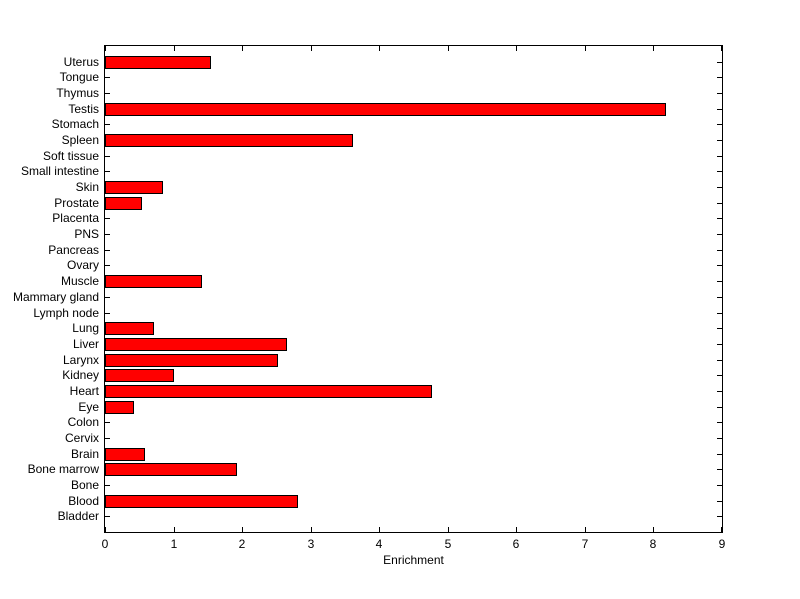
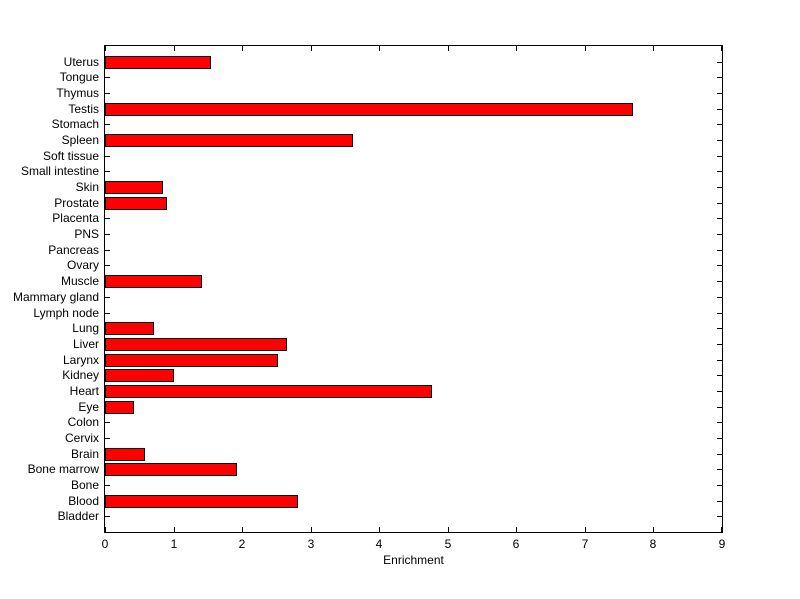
Testis: 8.2 -> 7.7
Prostate: 0.5 -> 0.9
